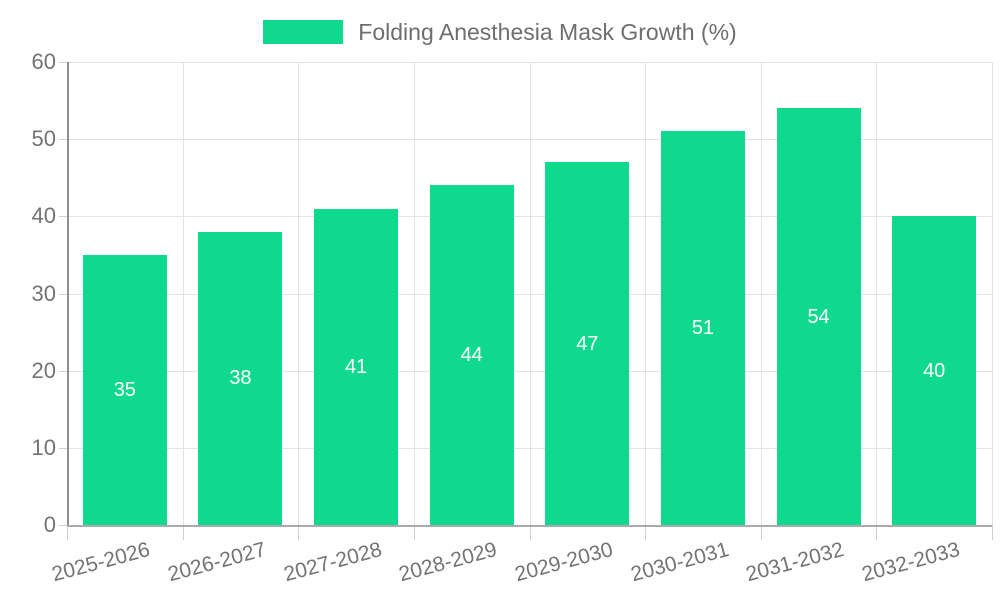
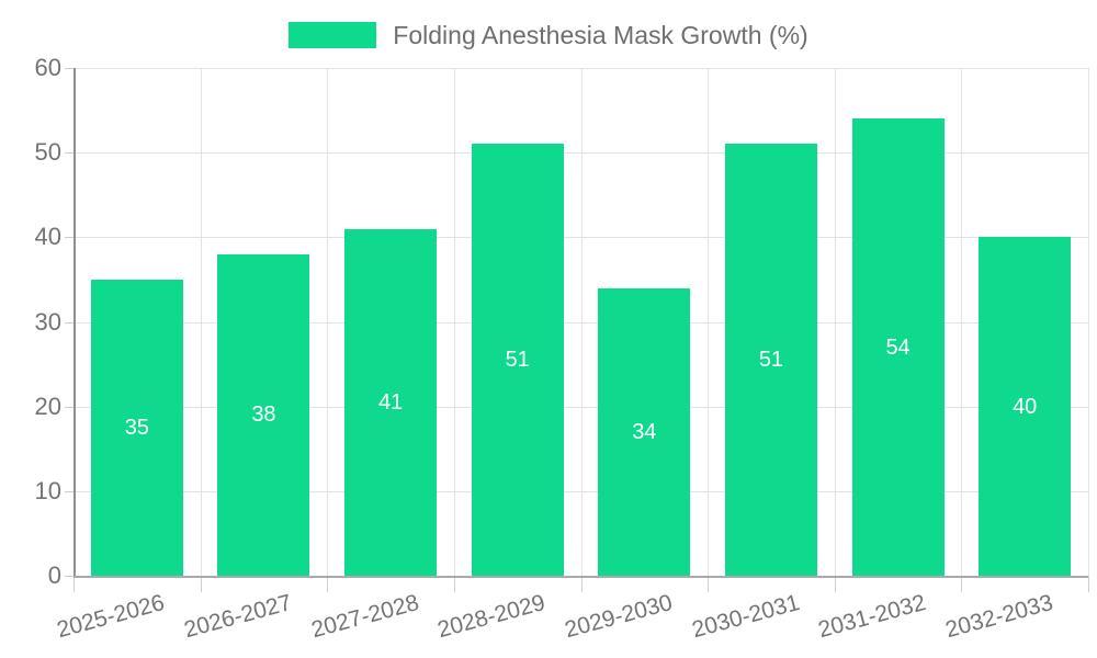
2028-2029: 44 -> 51
2029-2030: 47 -> 34
